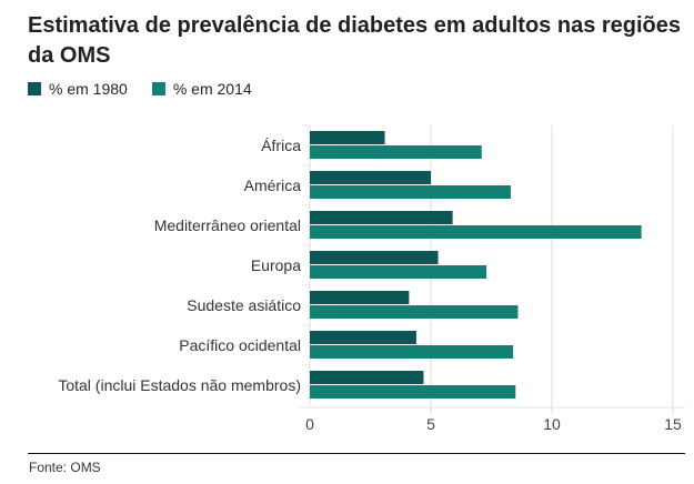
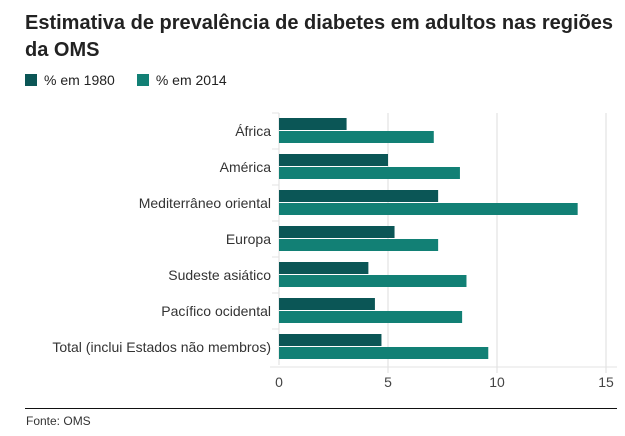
% em 1980/Mediterrâneo oriental: 5.9 -> 7.3
% em 2014/Total (inclui Estados não membros): 8.5 -> 9.6
